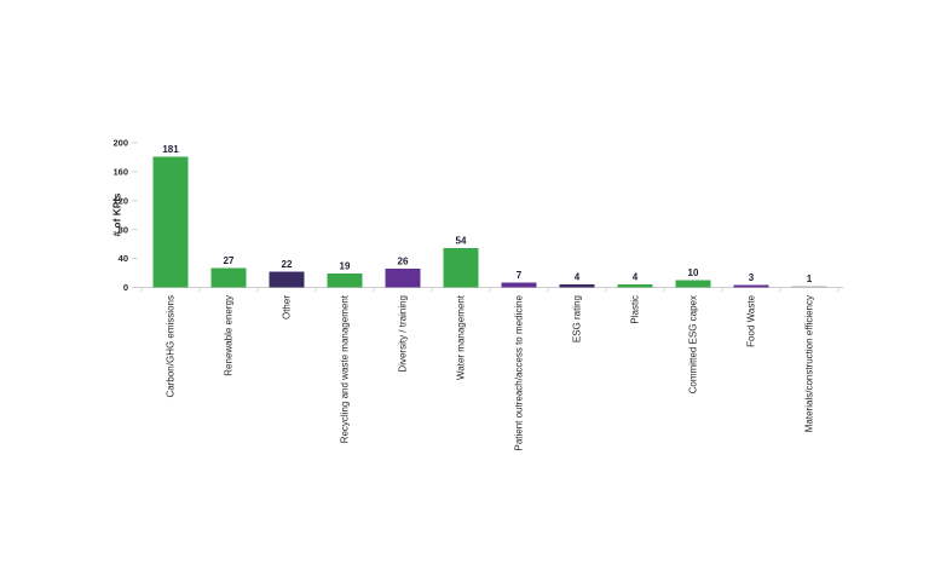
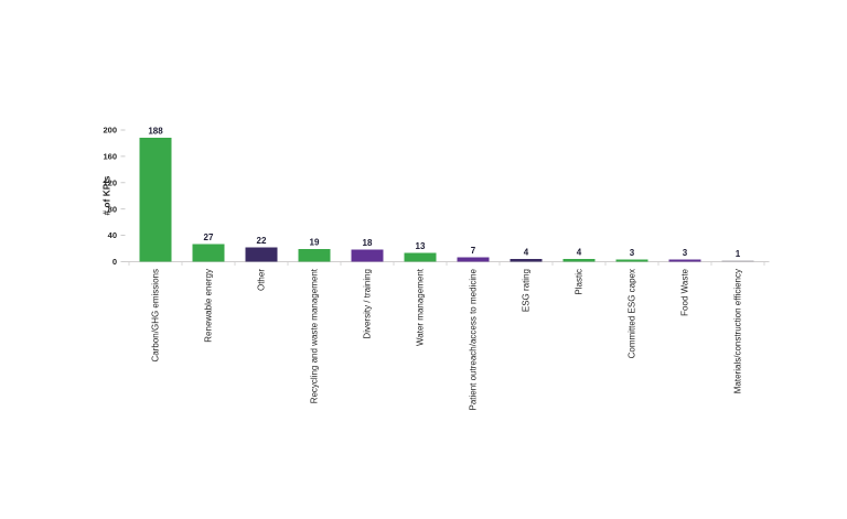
Carbon/GHG emissions: 181 -> 188
Diversity / training: 26 -> 18
Water management: 54 -> 13
Committed ESG capex: 10 -> 3
